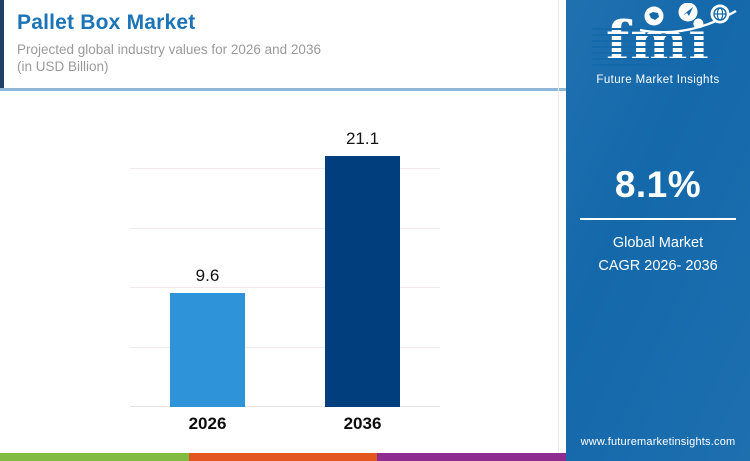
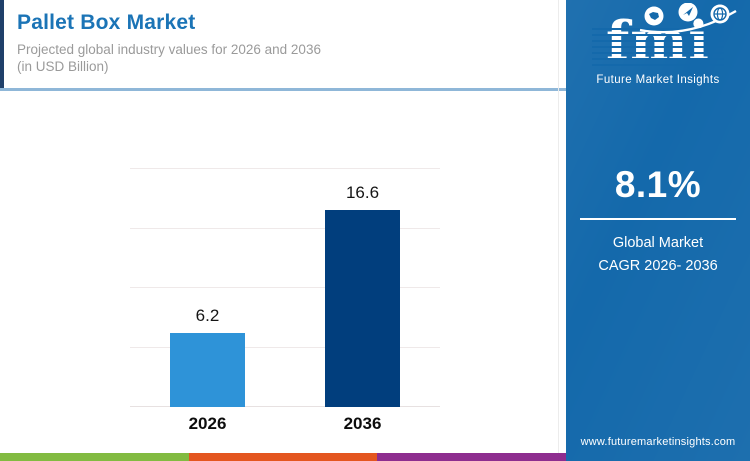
2026: 9.6 -> 6.2
2036: 21.1 -> 16.6
